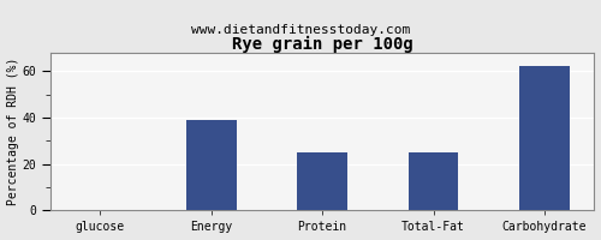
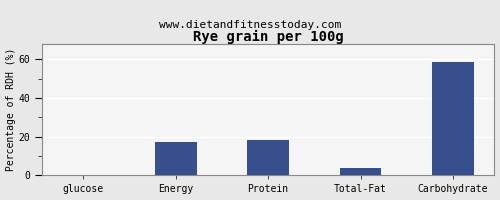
Energy: 39 -> 17
Protein: 25 -> 18
Total-Fat: 25 -> 4
Carbohydrate: 62 -> 58
